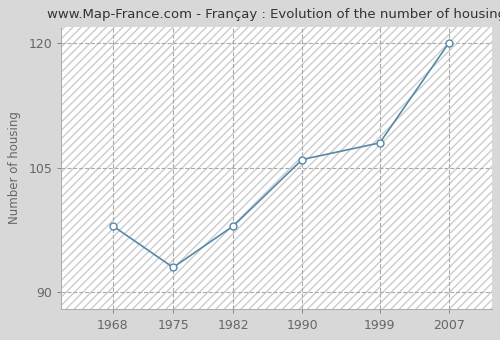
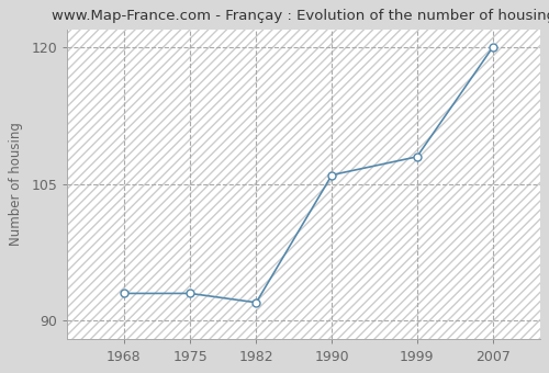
1968: 98 -> 93
1982: 98 -> 92
